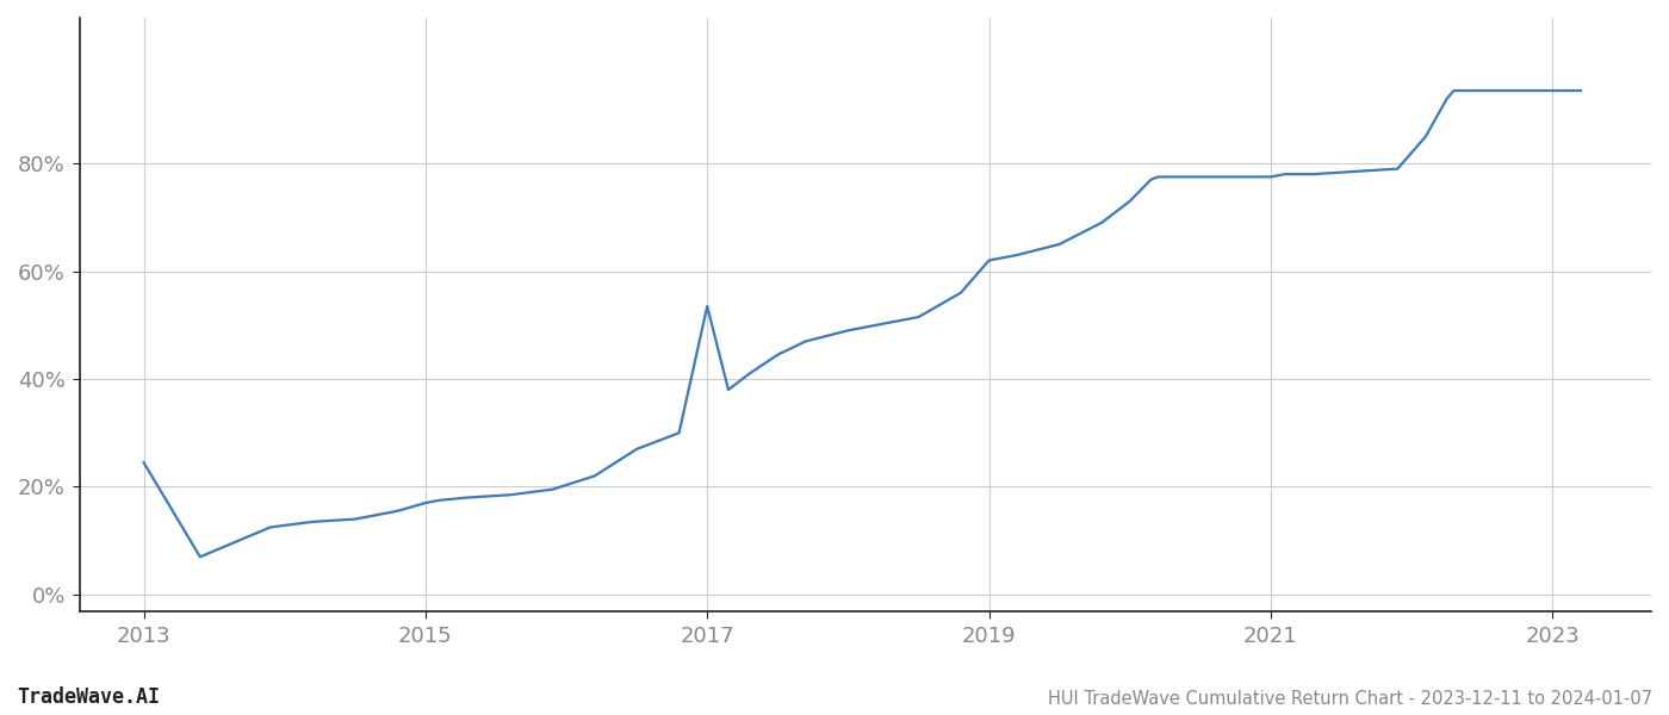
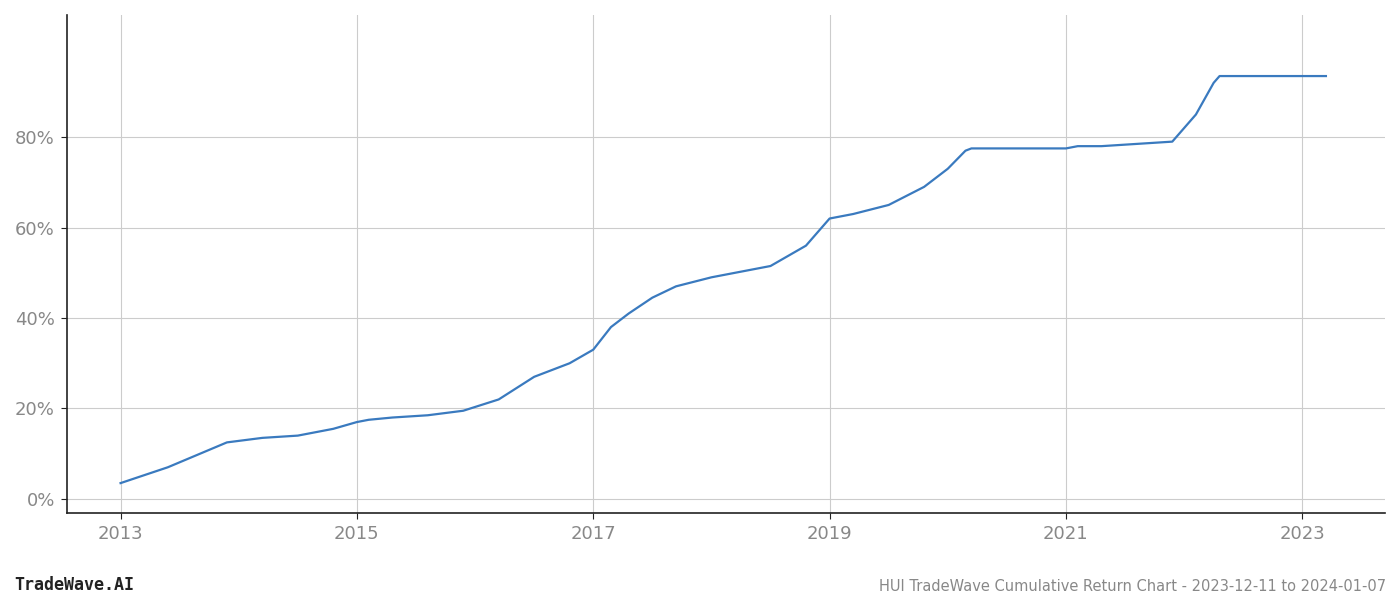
2013: 24.5% -> 3.5%
2017: 53.5% -> 33.0%
